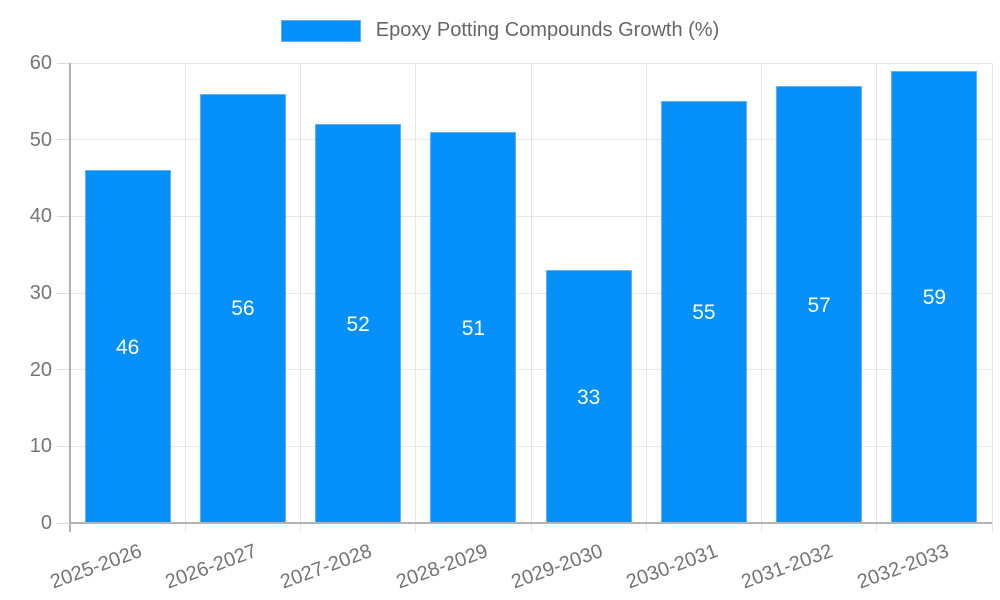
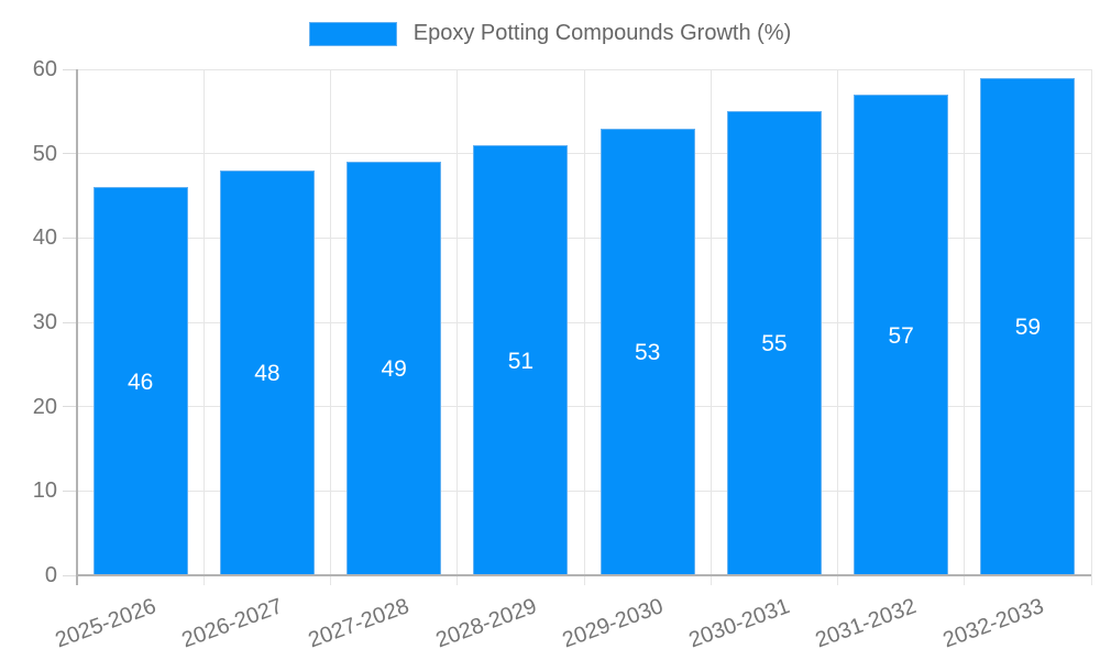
2026-2027: 56 -> 48
2027-2028: 52 -> 49
2029-2030: 33 -> 53
